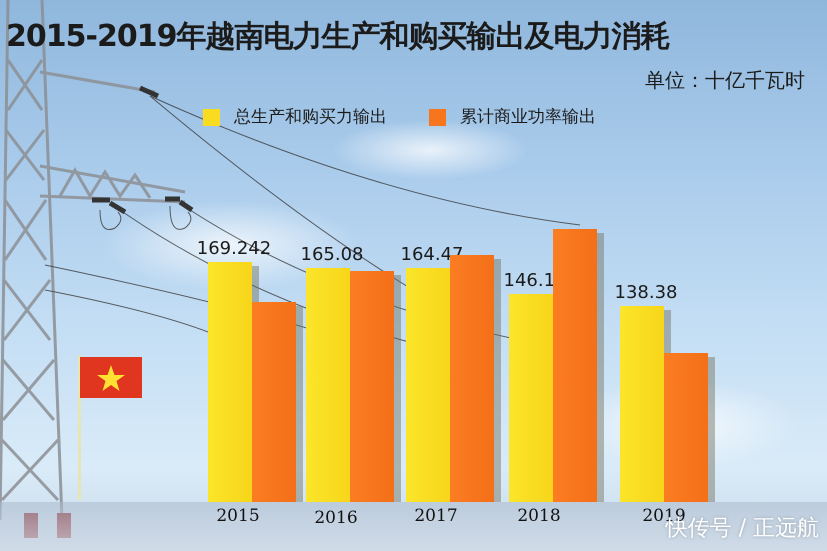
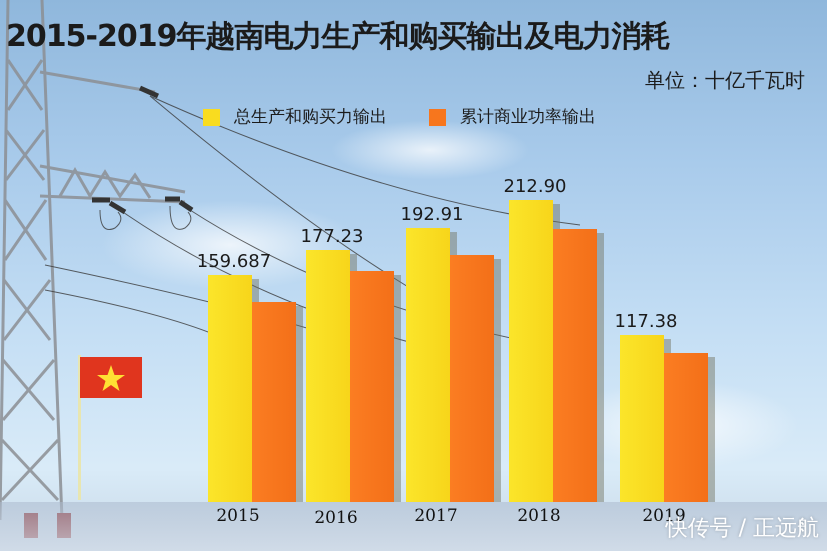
总生产和购买力输出/2015: 169.242 -> 159.687
总生产和购买力输出/2016: 165.08 -> 177.23
总生产和购买力输出/2017: 164.47 -> 192.91
总生产和购买力输出/2018: 146.18 -> 212.90
总生产和购买力输出/2019: 138.38 -> 117.38
